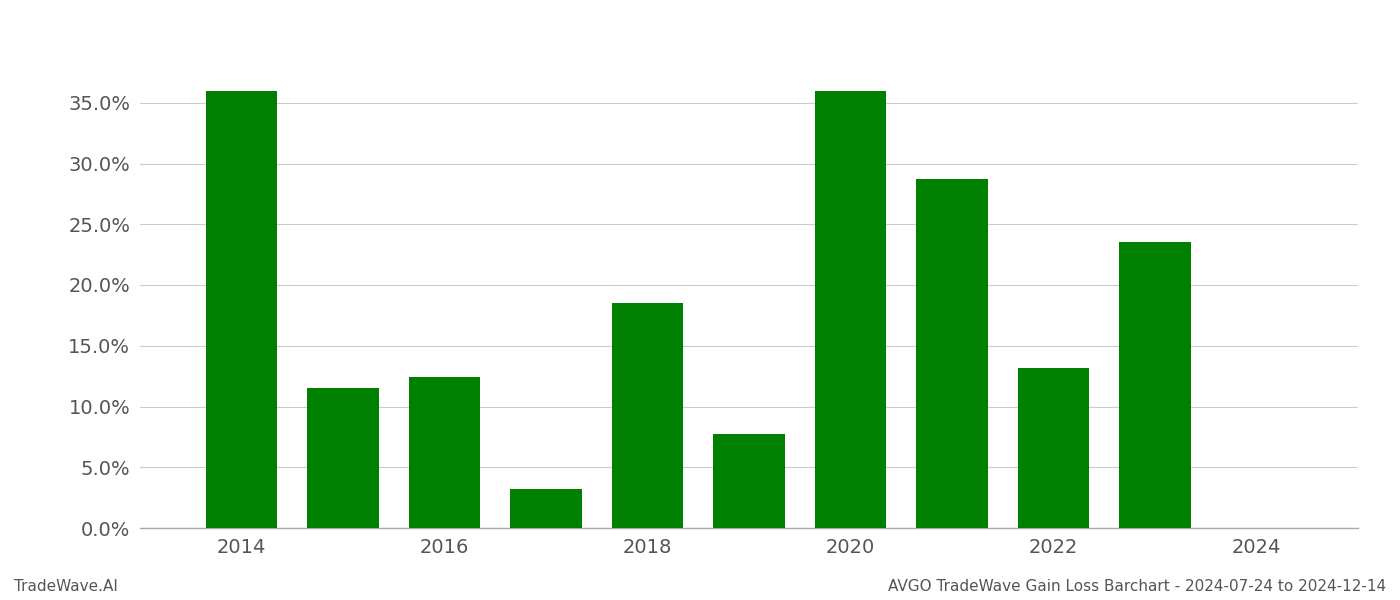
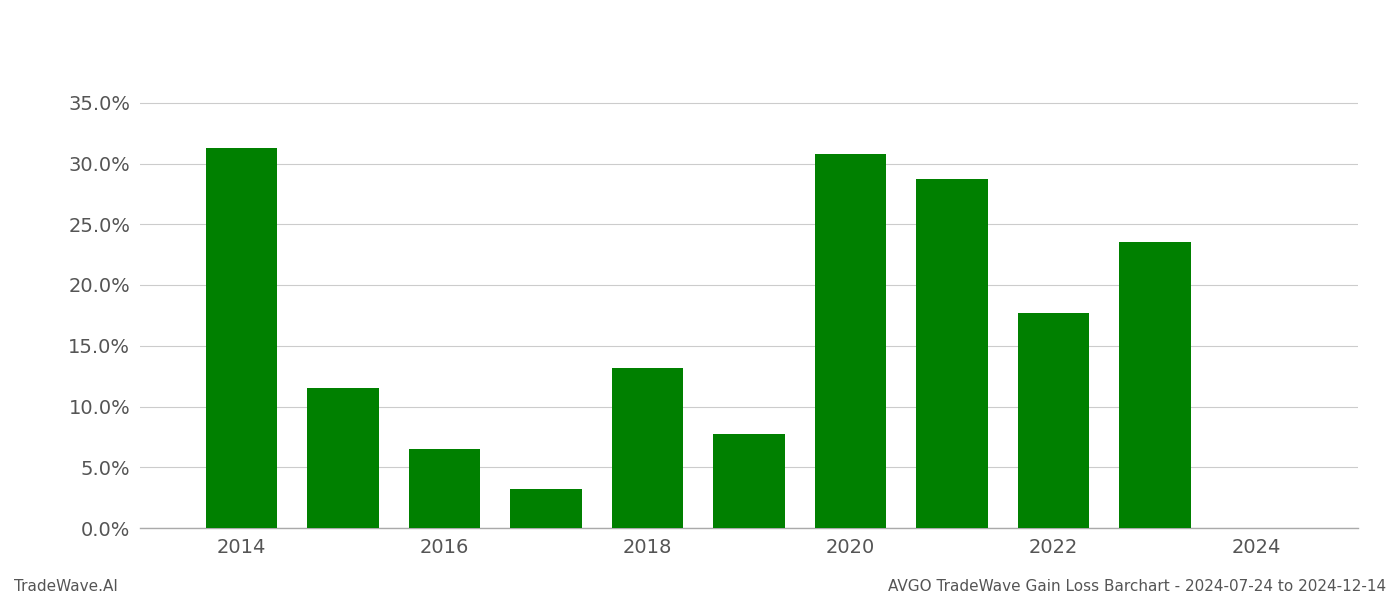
2014: 36.0% -> 31.3%
2016: 12.4% -> 6.5%
2018: 18.5% -> 13.2%
2020: 36.0% -> 30.8%
2022: 13.2% -> 17.7%
